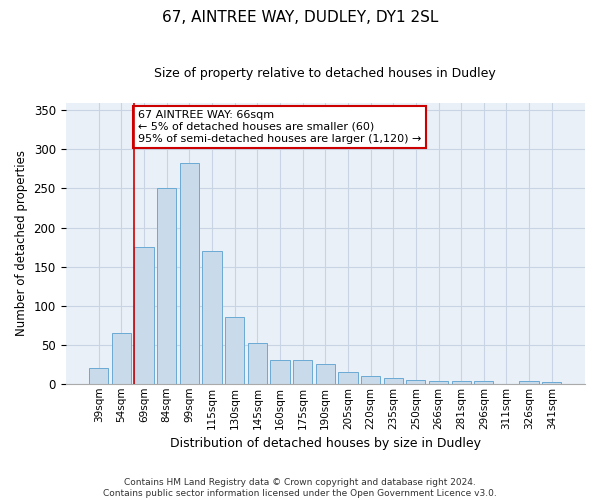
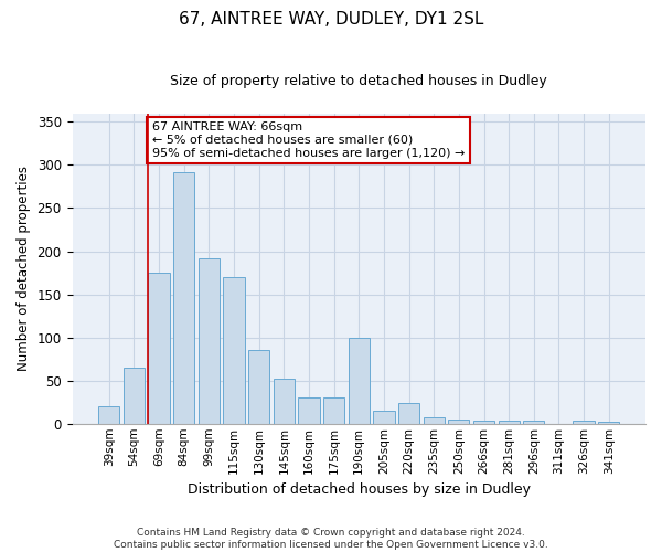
84sqm: 250 -> 292
99sqm: 283 -> 192
190sqm: 25 -> 100
220sqm: 10 -> 24
